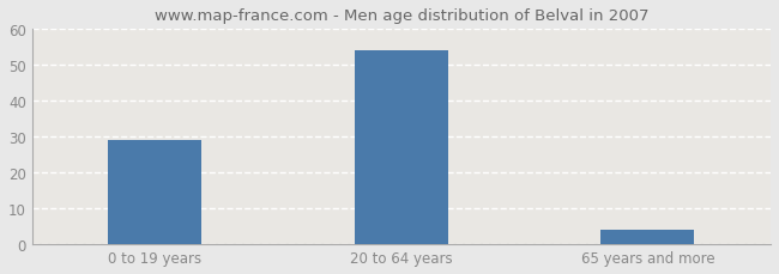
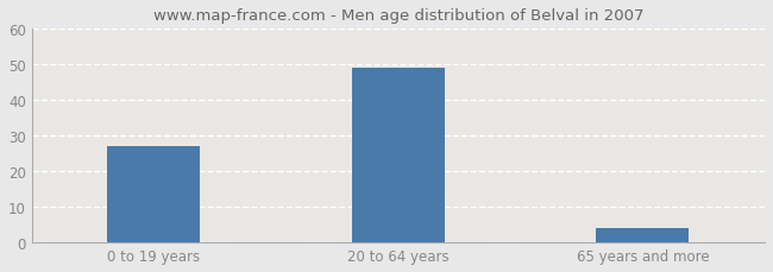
0 to 19 years: 29 -> 27
20 to 64 years: 54 -> 49
